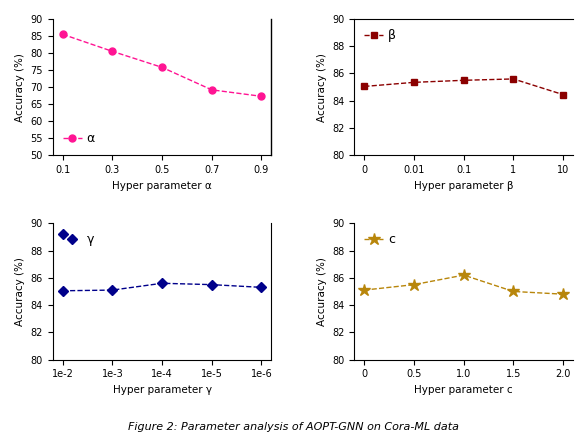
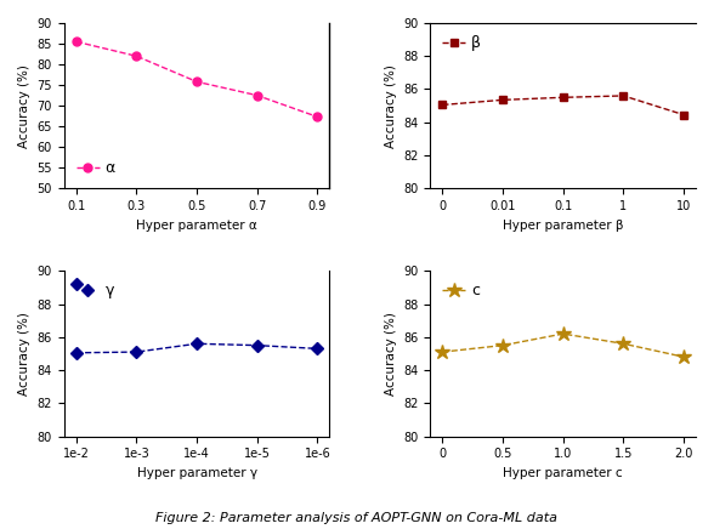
0.3: 80.5 -> 82.0
0.7: 69.2 -> 72.5
1.5: 85.0 -> 85.6
